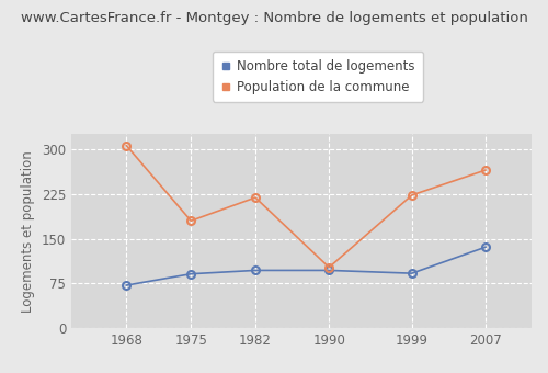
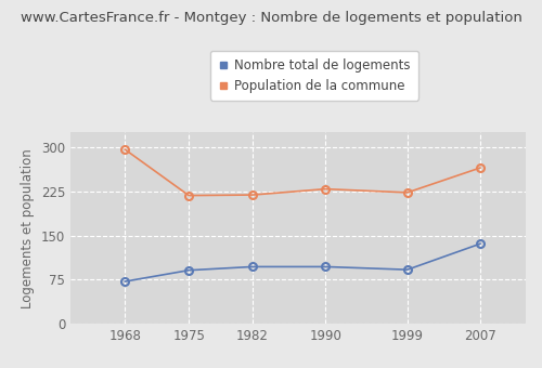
Population de la commune/1968: 306 -> 296
Population de la commune/1975: 180 -> 218
Population de la commune/1990: 102 -> 229
